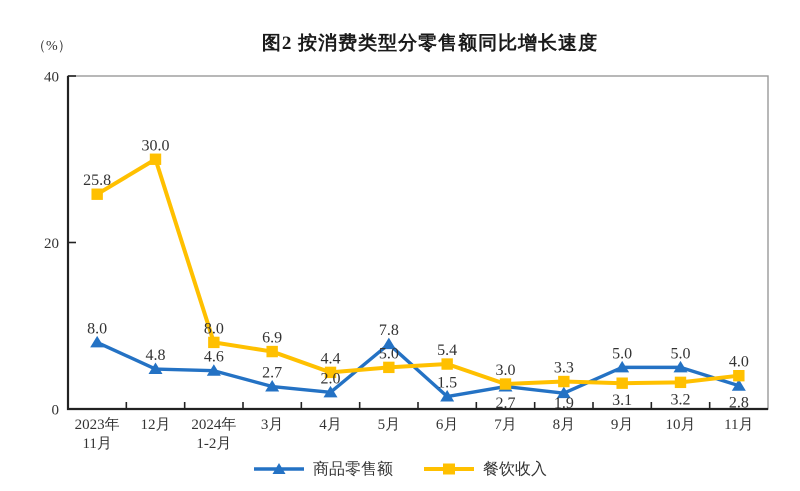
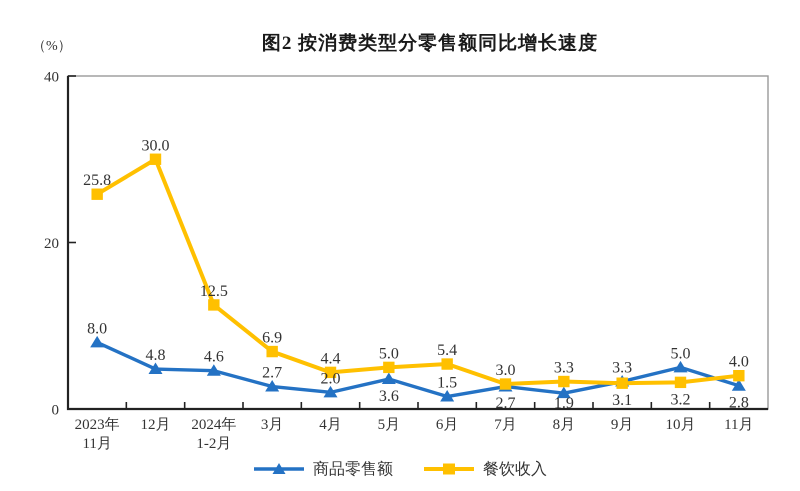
餐饮收入/2024年 1-2月: 8.0 -> 12.5
商品零售额/5月: 7.8 -> 3.6
商品零售额/9月: 5.0 -> 3.3
